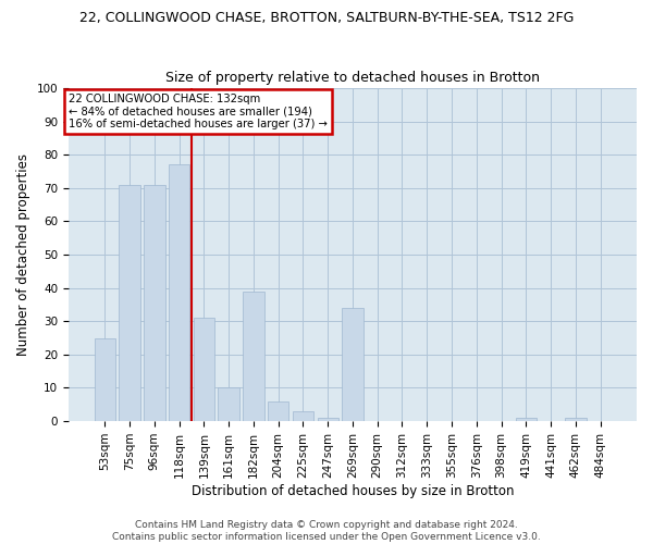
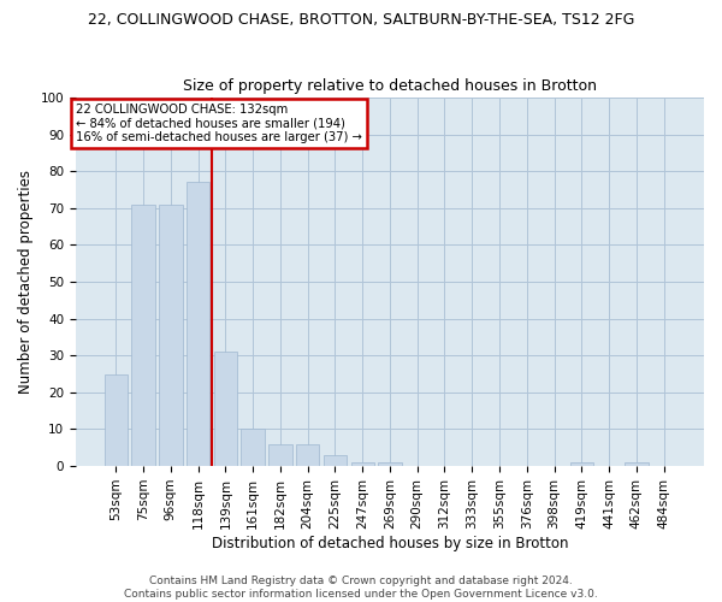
182sqm: 39 -> 6
269sqm: 34 -> 1
